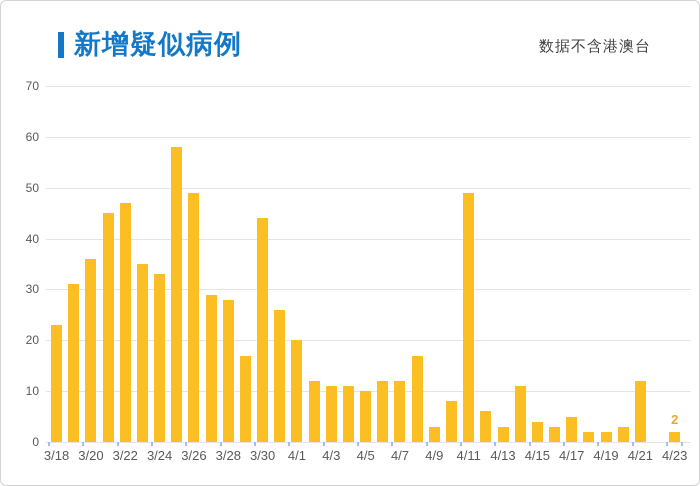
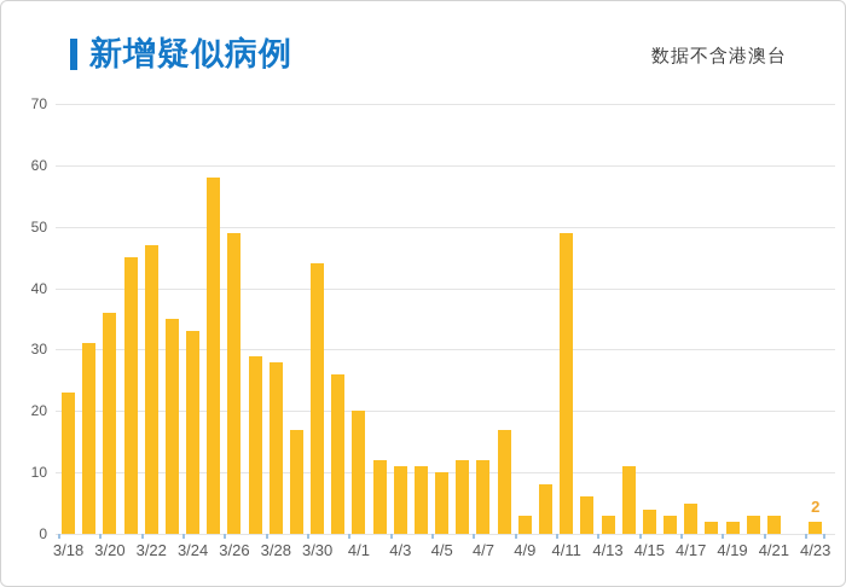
4/21: 12 -> 3
